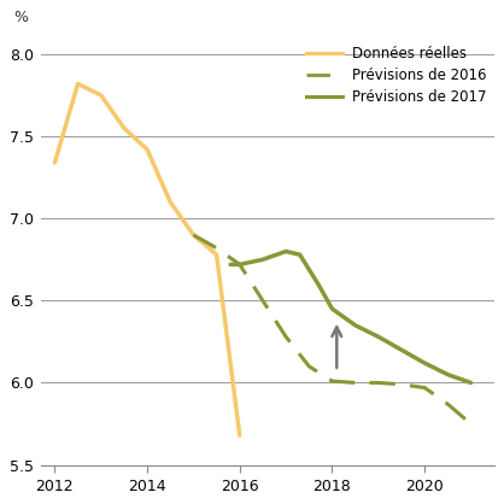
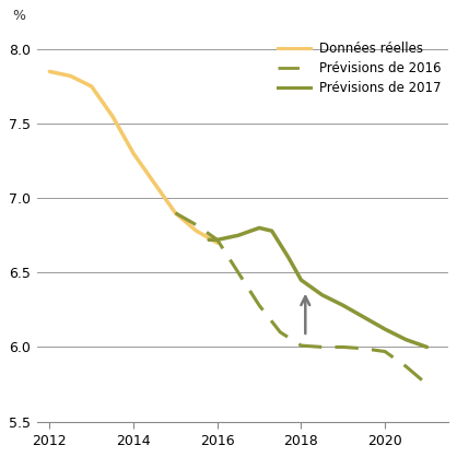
Données réelles/2012: 7.34 -> 7.85
Données réelles/2014: 7.42 -> 7.30
Données réelles/2016: 5.68 -> 6.70
